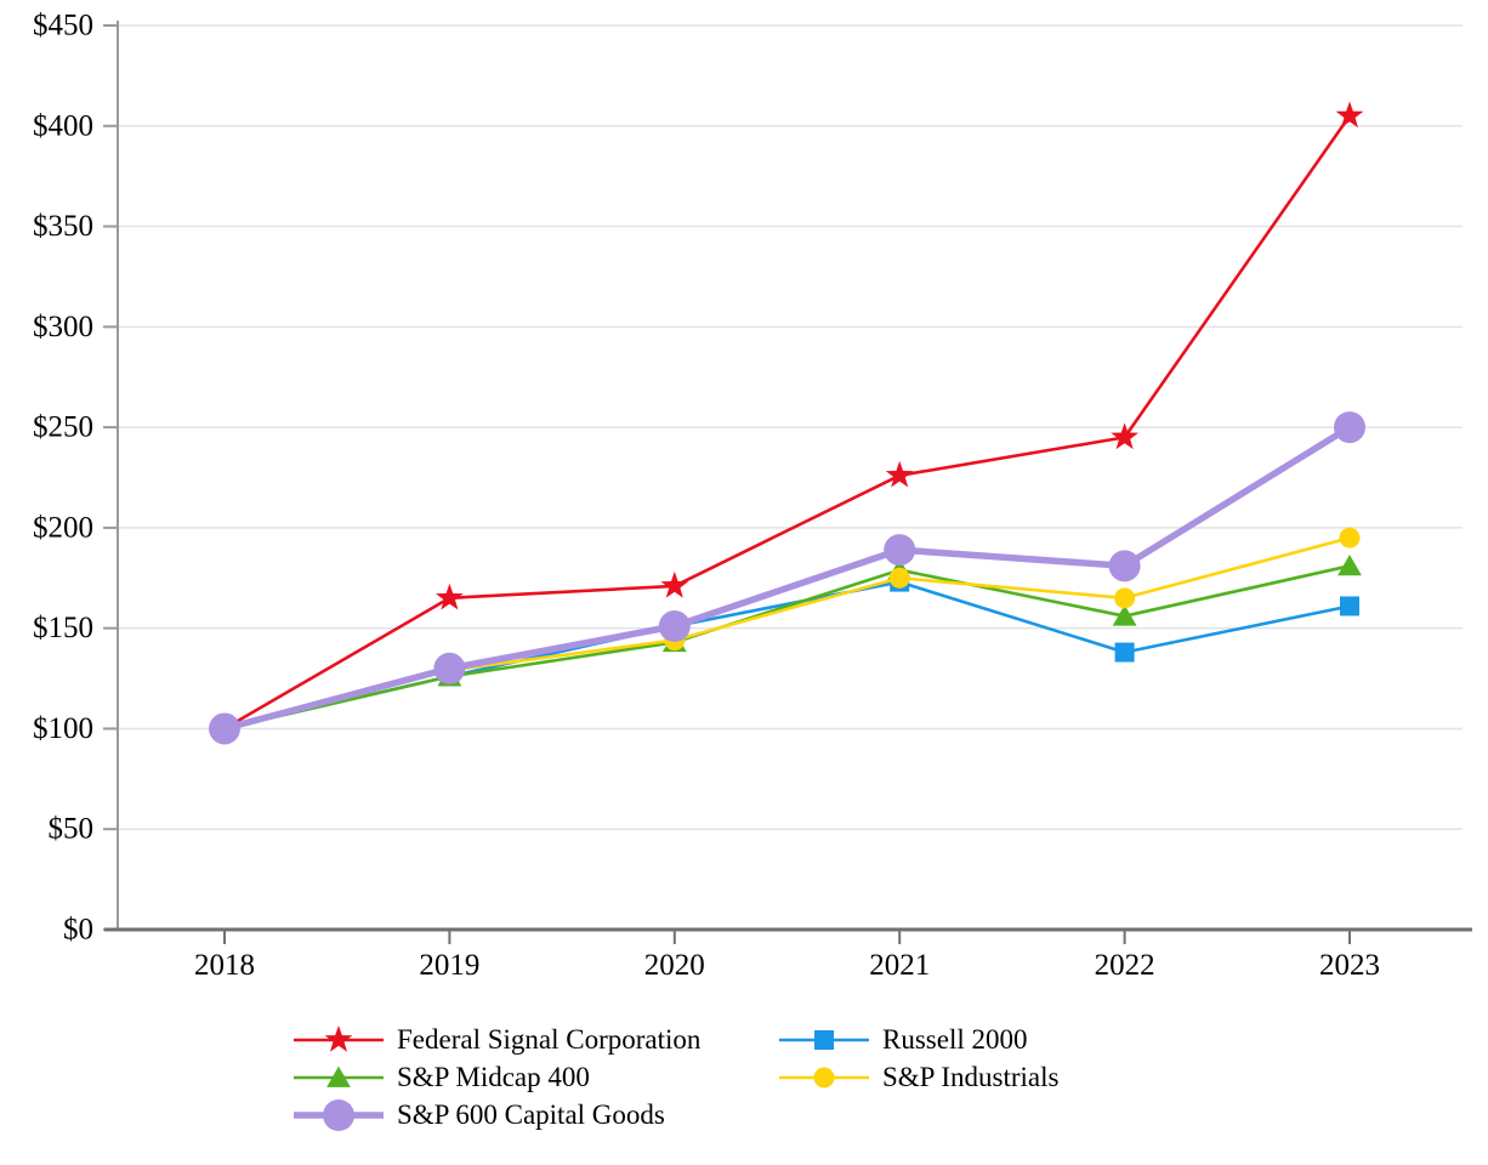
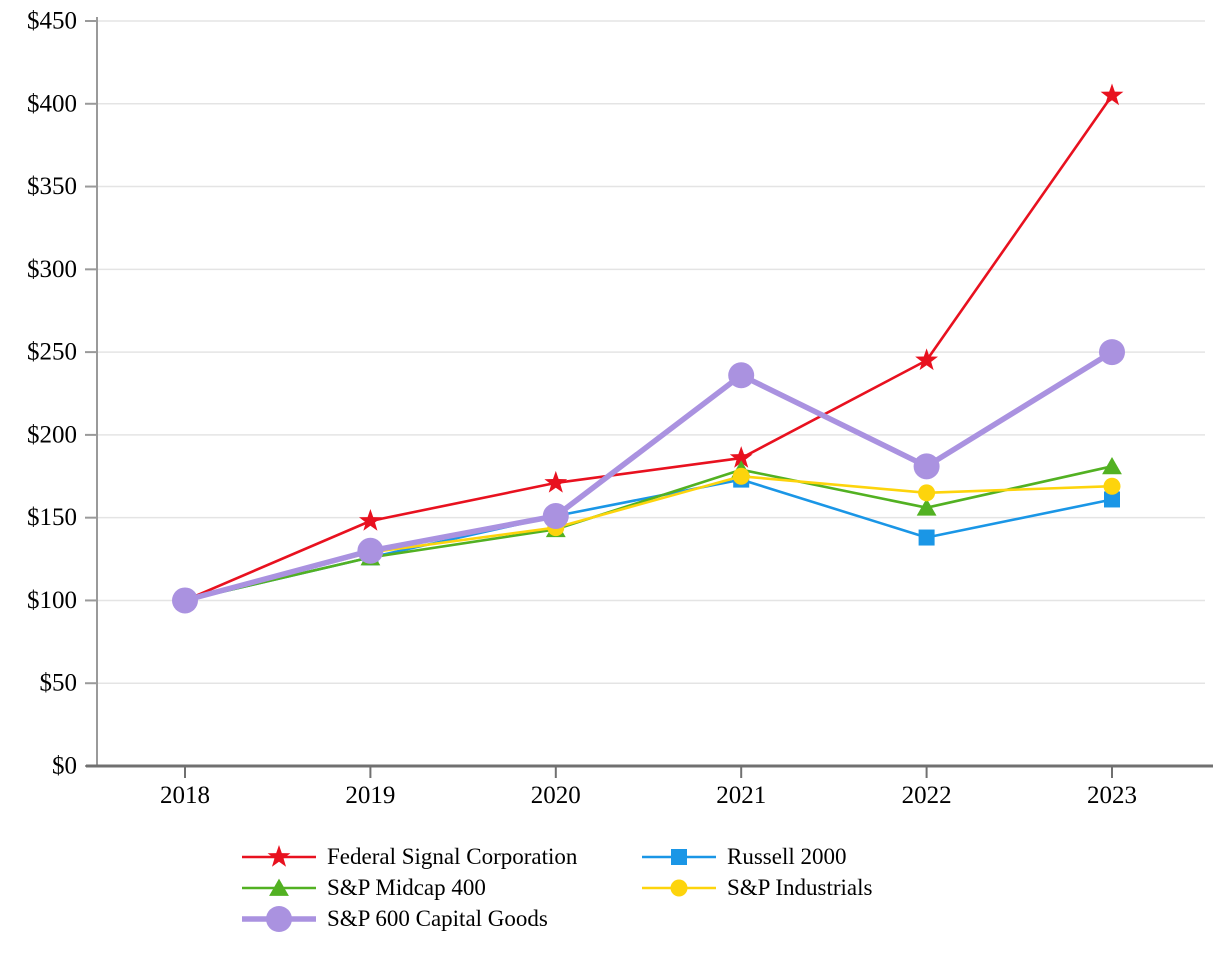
Federal Signal Corporation/2019: $165 -> $148
Federal Signal Corporation/2021: $226 -> $186
S&P 600 Capital Goods/2021: $189 -> $236
S&P Industrials/2023: $195 -> $169
